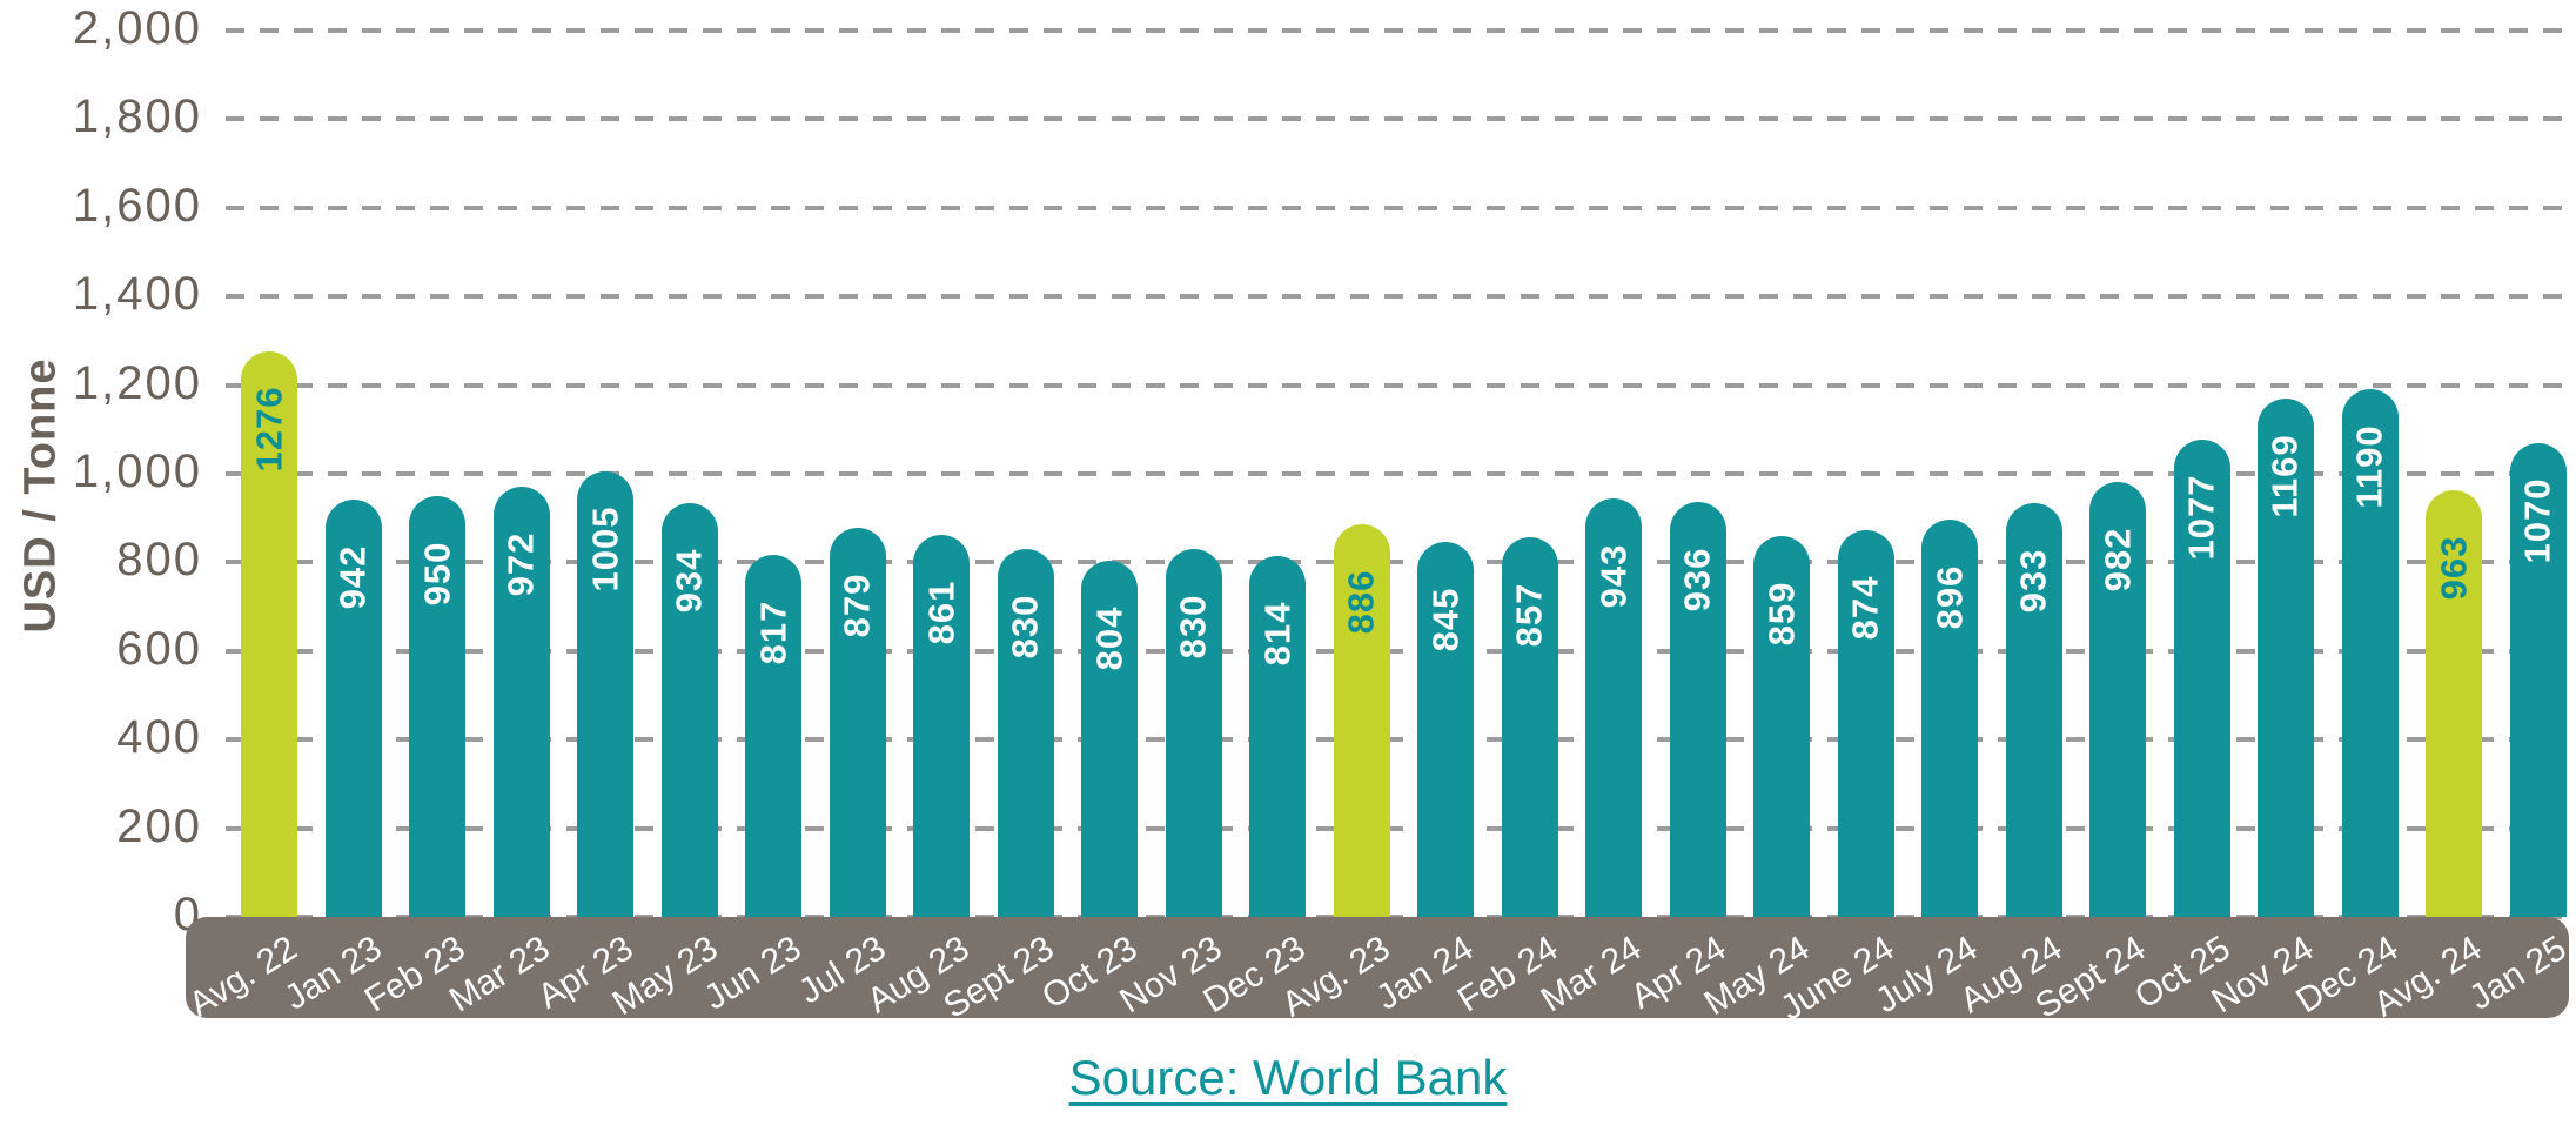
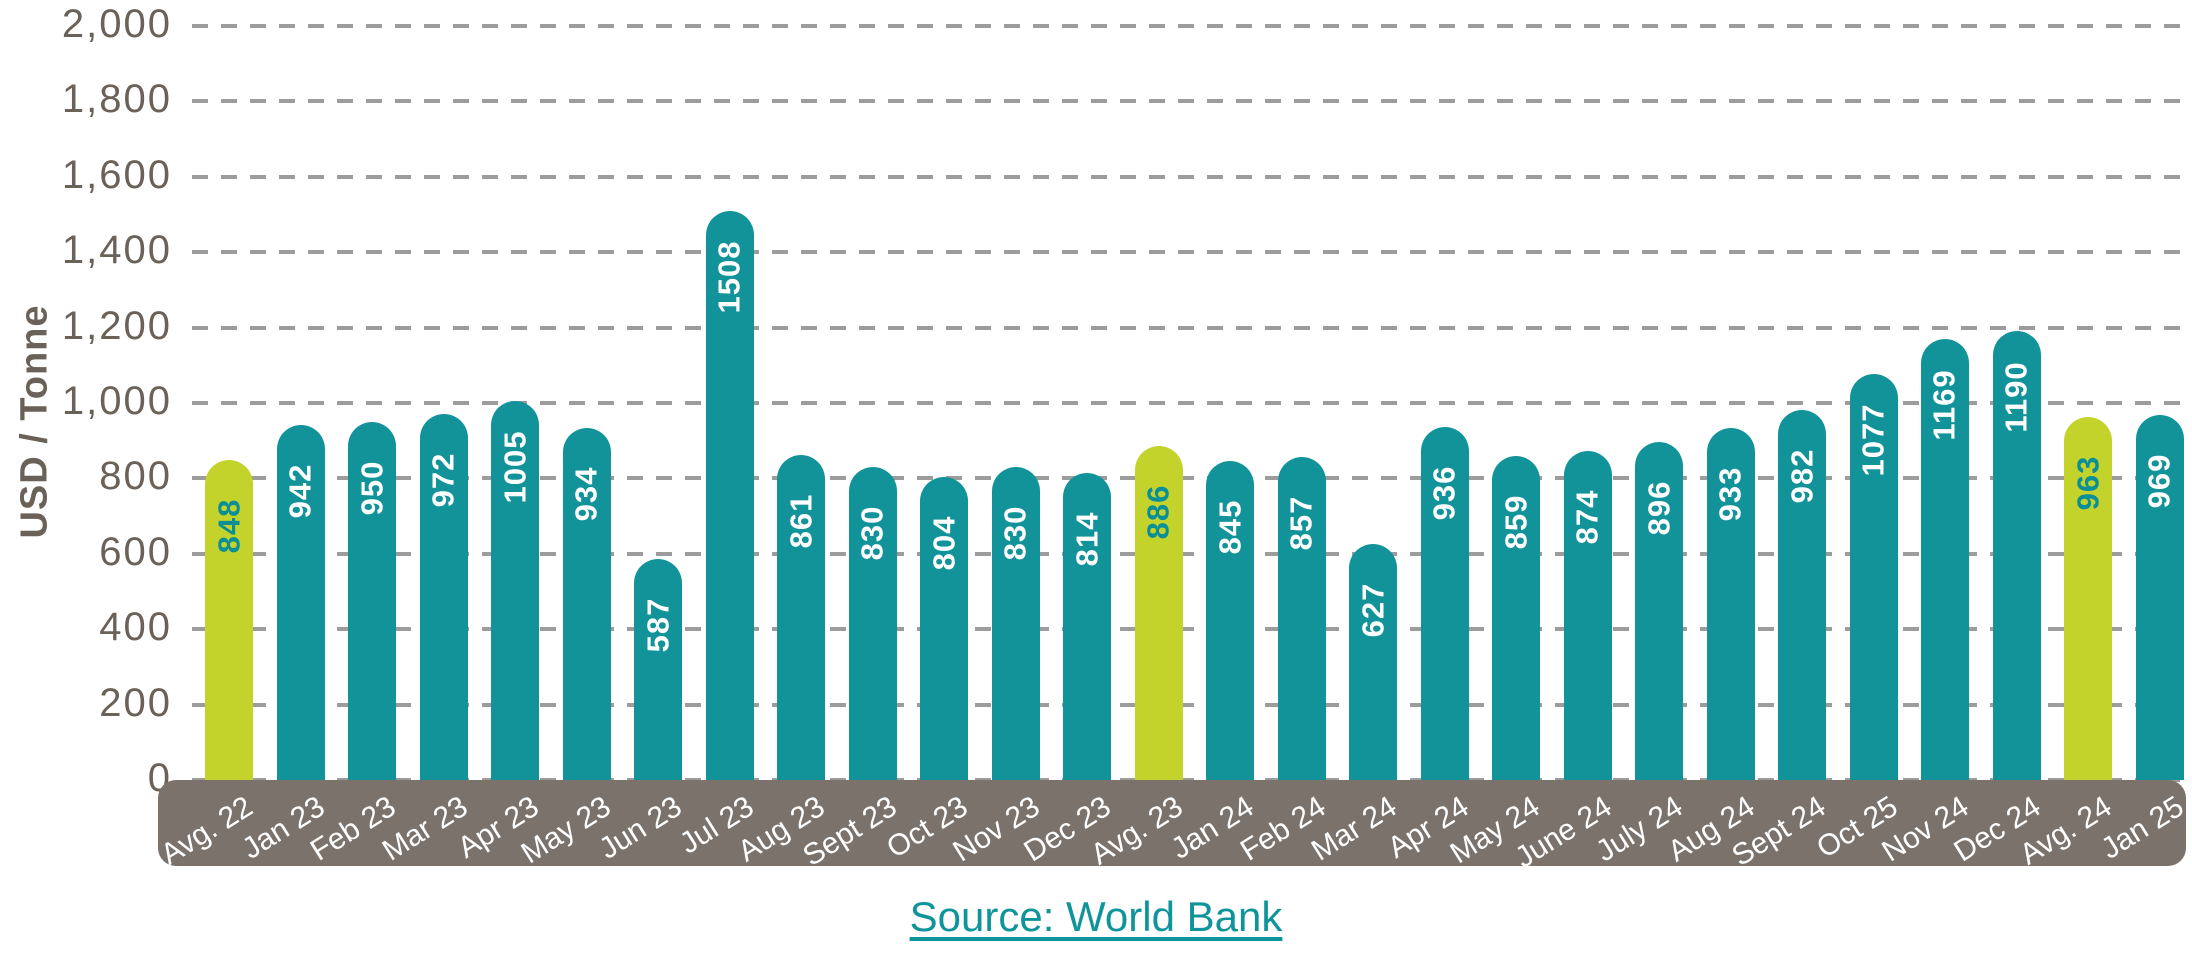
Avg. 22: 1276 -> 848
Jun 23: 817 -> 587
Jul 23: 879 -> 1508
Mar 24: 943 -> 627
Jan 25: 1070 -> 969
